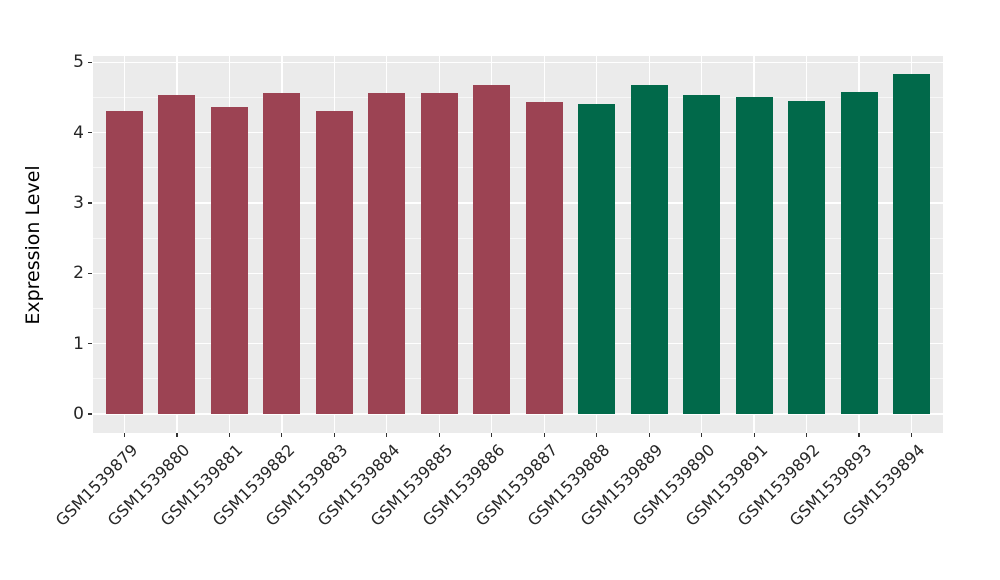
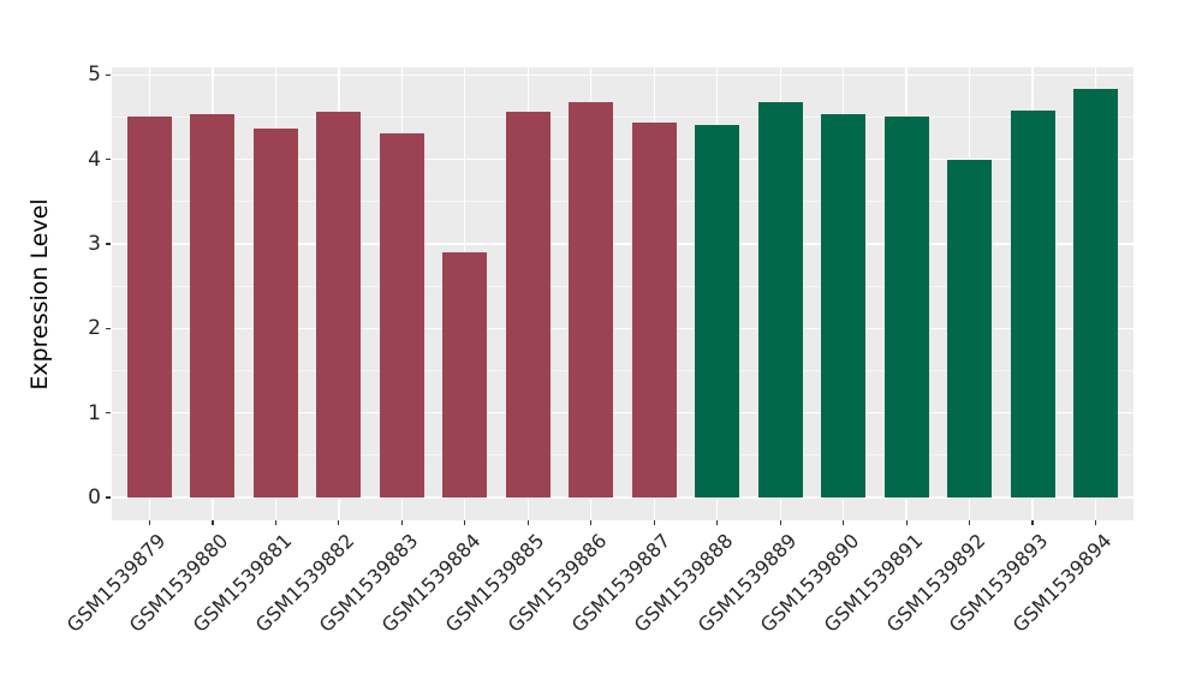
GSM1539879: 4.3 -> 4.5
GSM1539884: 4.6 -> 2.9
GSM1539892: 4.5 -> 4.0
